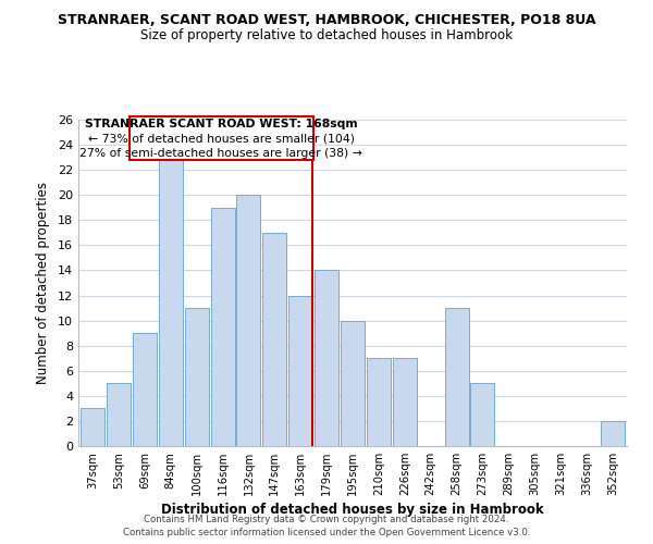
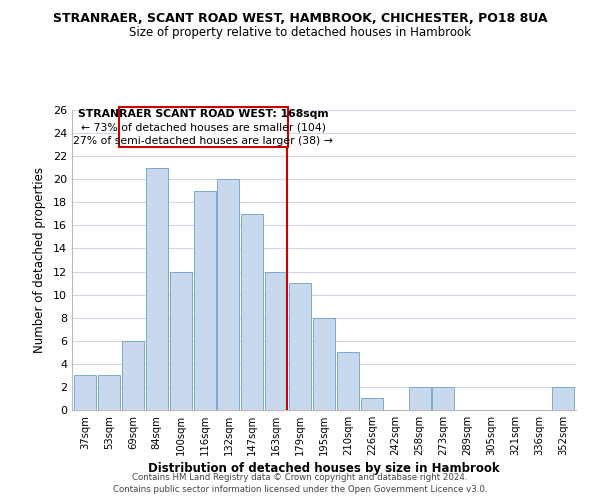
53sqm: 5 -> 3
69sqm: 9 -> 6
84sqm: 23 -> 21
100sqm: 11 -> 12
179sqm: 14 -> 11
195sqm: 10 -> 8
210sqm: 7 -> 5
226sqm: 7 -> 1
258sqm: 11 -> 2
273sqm: 5 -> 2
